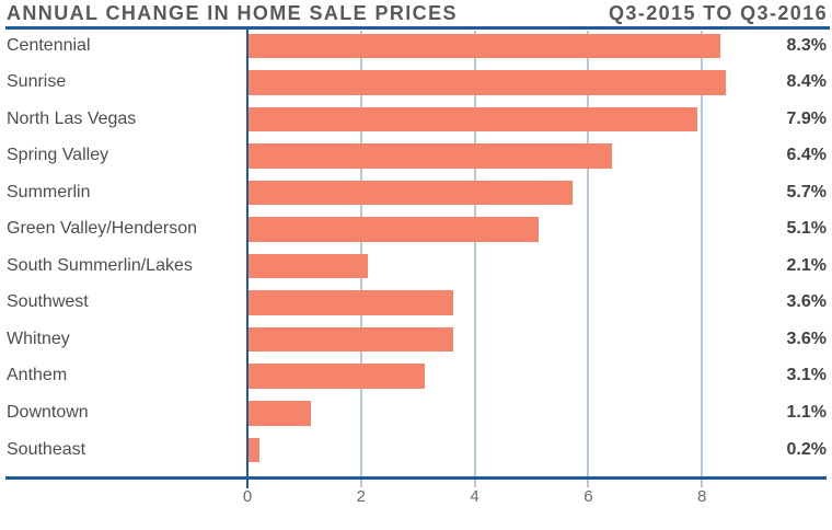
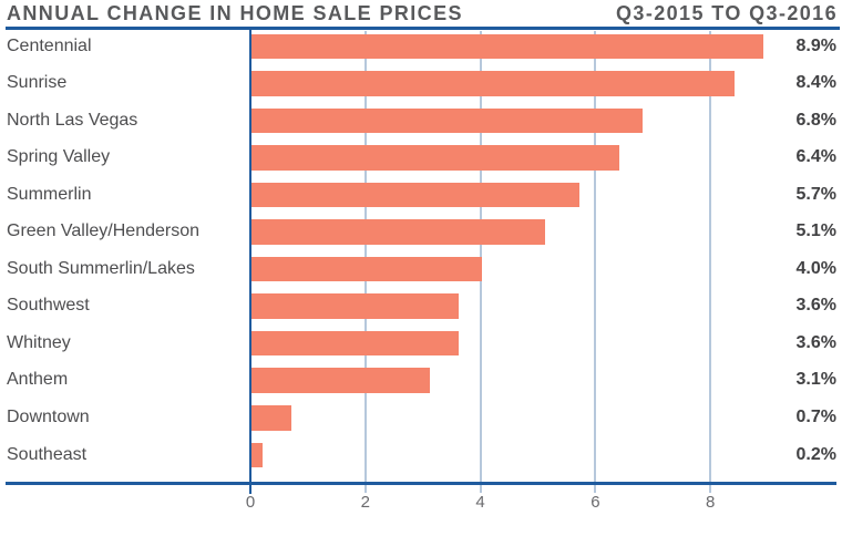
Centennial: 8.3% -> 8.9%
North Las Vegas: 7.9% -> 6.8%
South Summerlin/Lakes: 2.1% -> 4.0%
Downtown: 1.1% -> 0.7%
